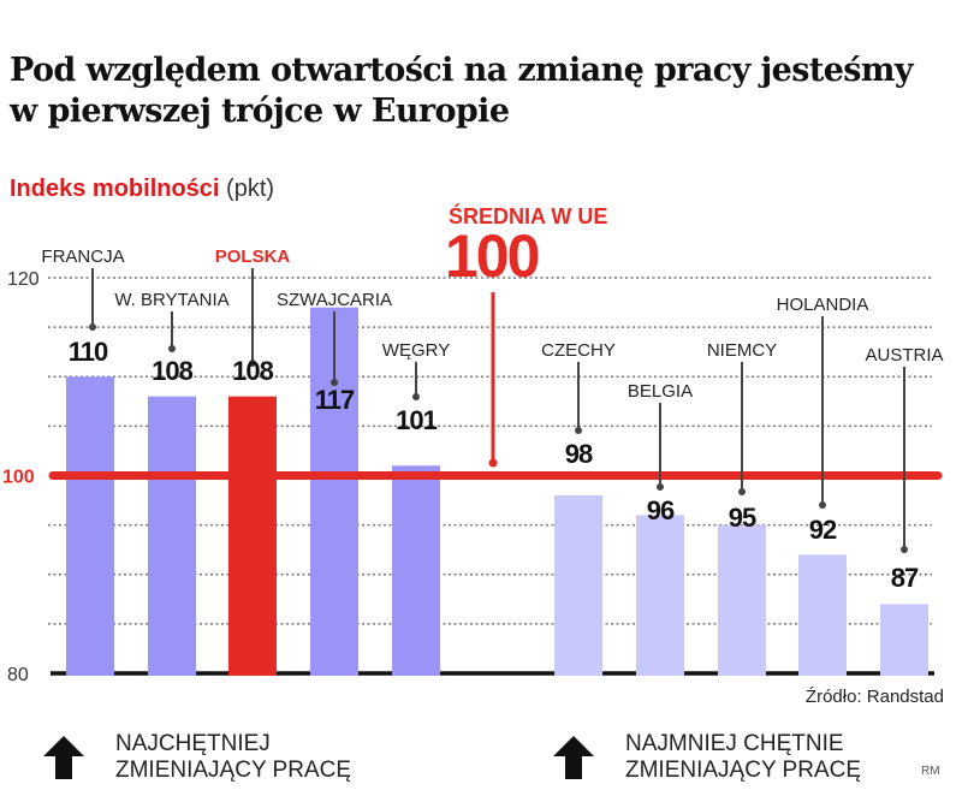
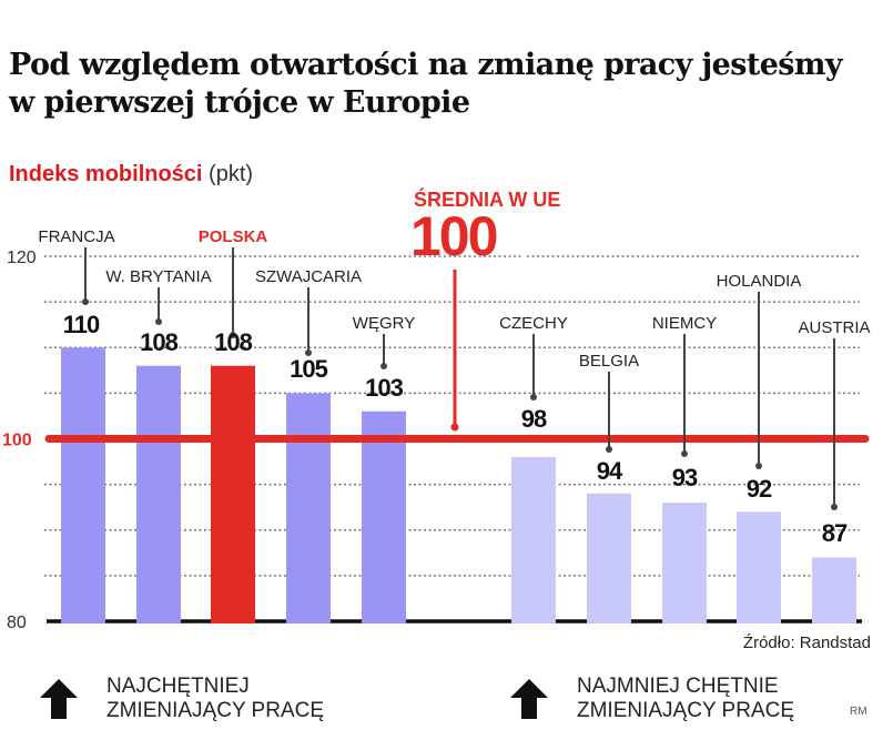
SZWAJCARIA: 117 -> 105
WĘGRY: 101 -> 103
BELGIA: 96 -> 94
NIEMCY: 95 -> 93
